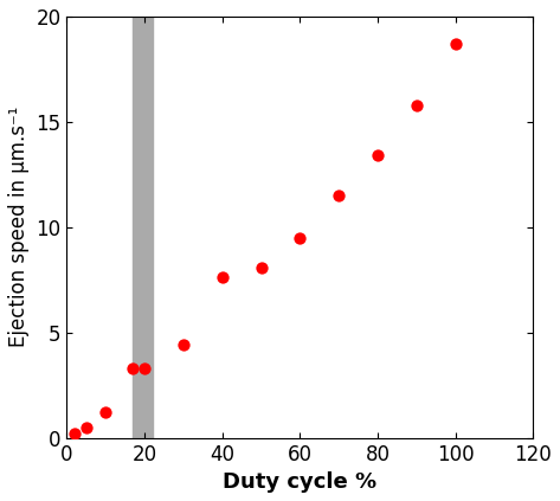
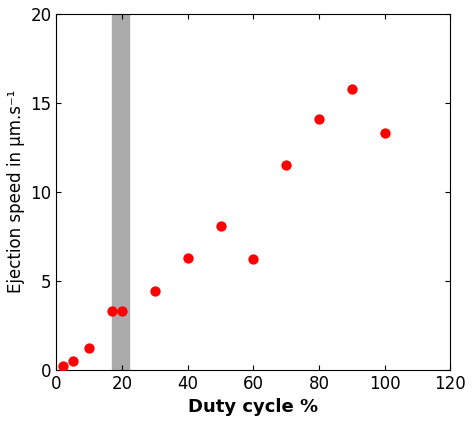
40: 7.6 -> 6.3
60: 9.5 -> 6.2
80: 13.4 -> 14.1
100: 18.7 -> 13.3
